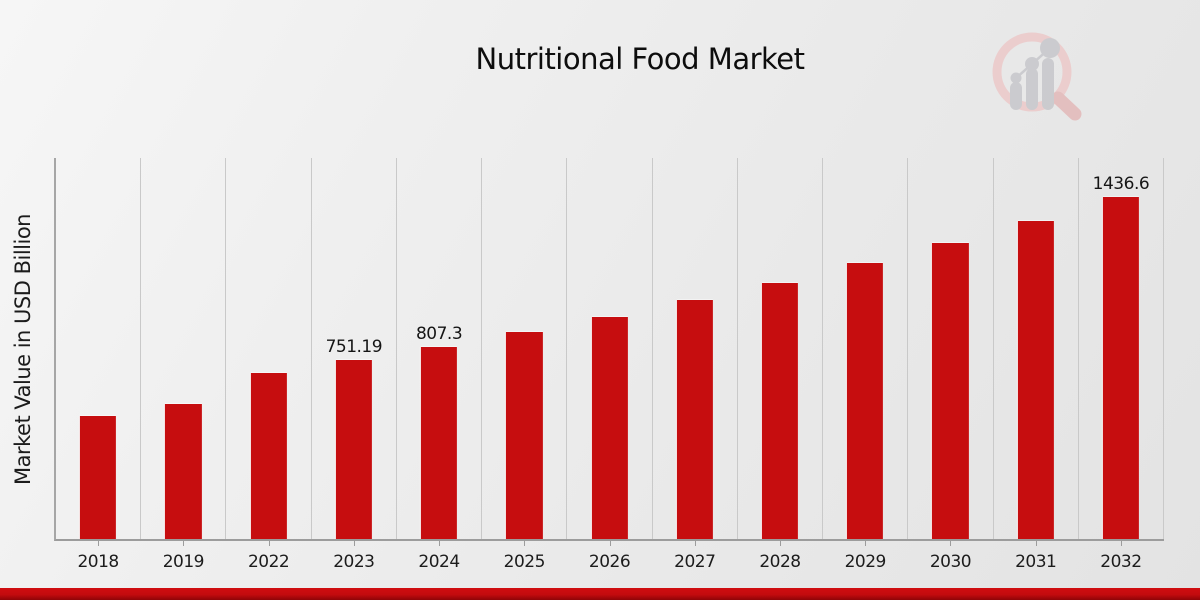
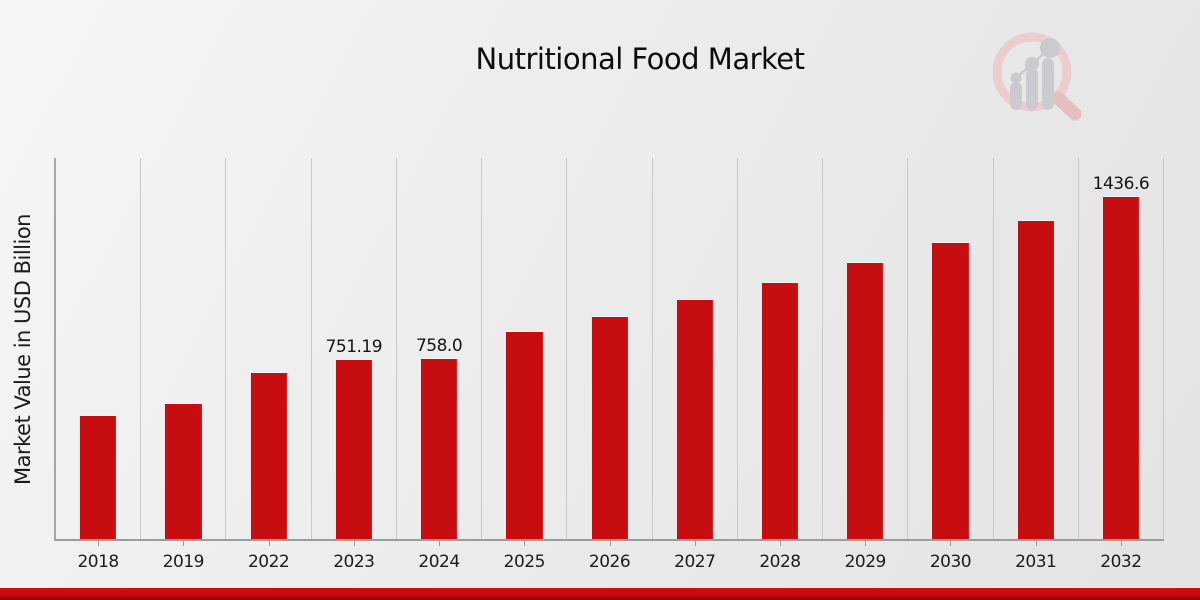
2024: 807.3 -> 758.0
